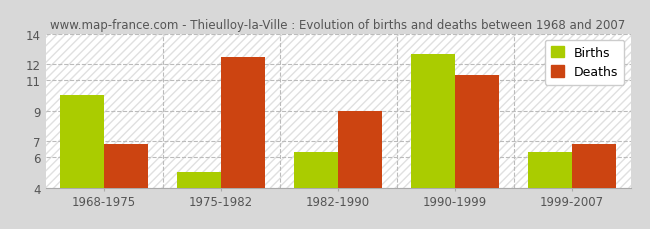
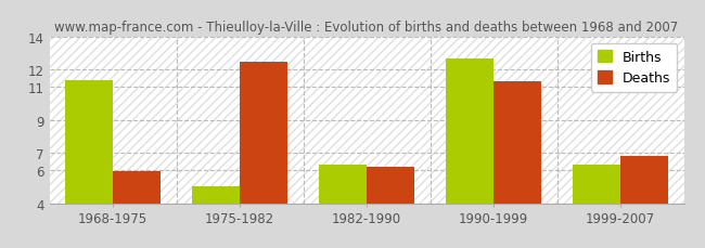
Births/1968-1975: 10.0 -> 11.4
Deaths/1968-1975: 6.8 -> 5.9
Deaths/1982-1990: 9.0 -> 6.2
